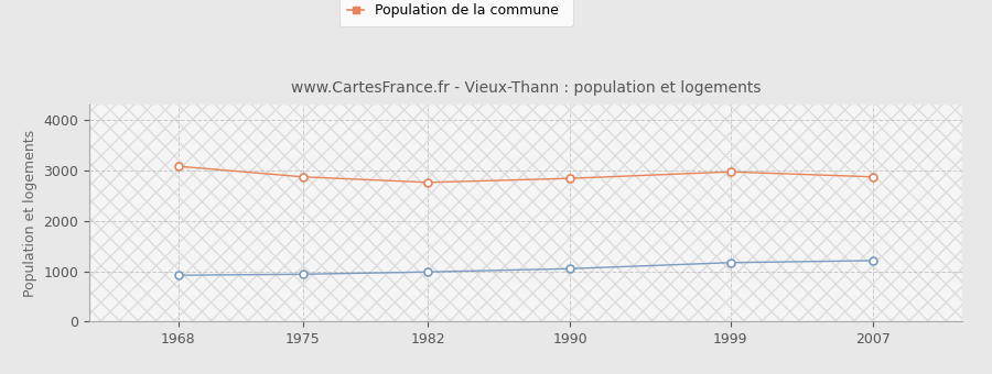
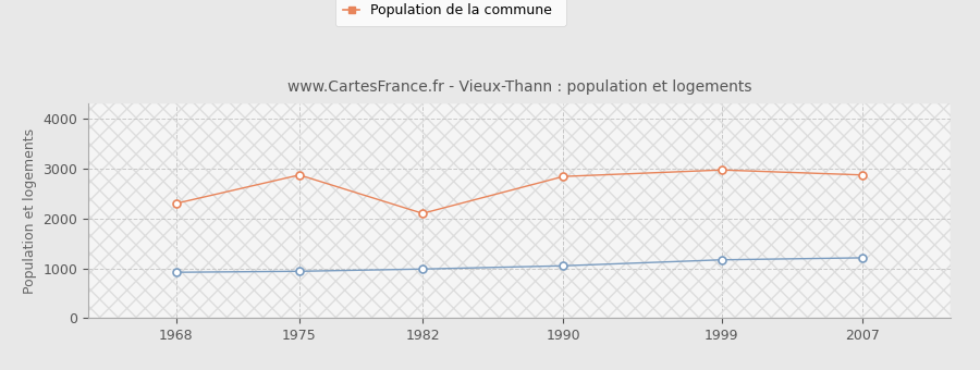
Population de la commune/1968: 3080 -> 2300
Population de la commune/1982: 2760 -> 2100
